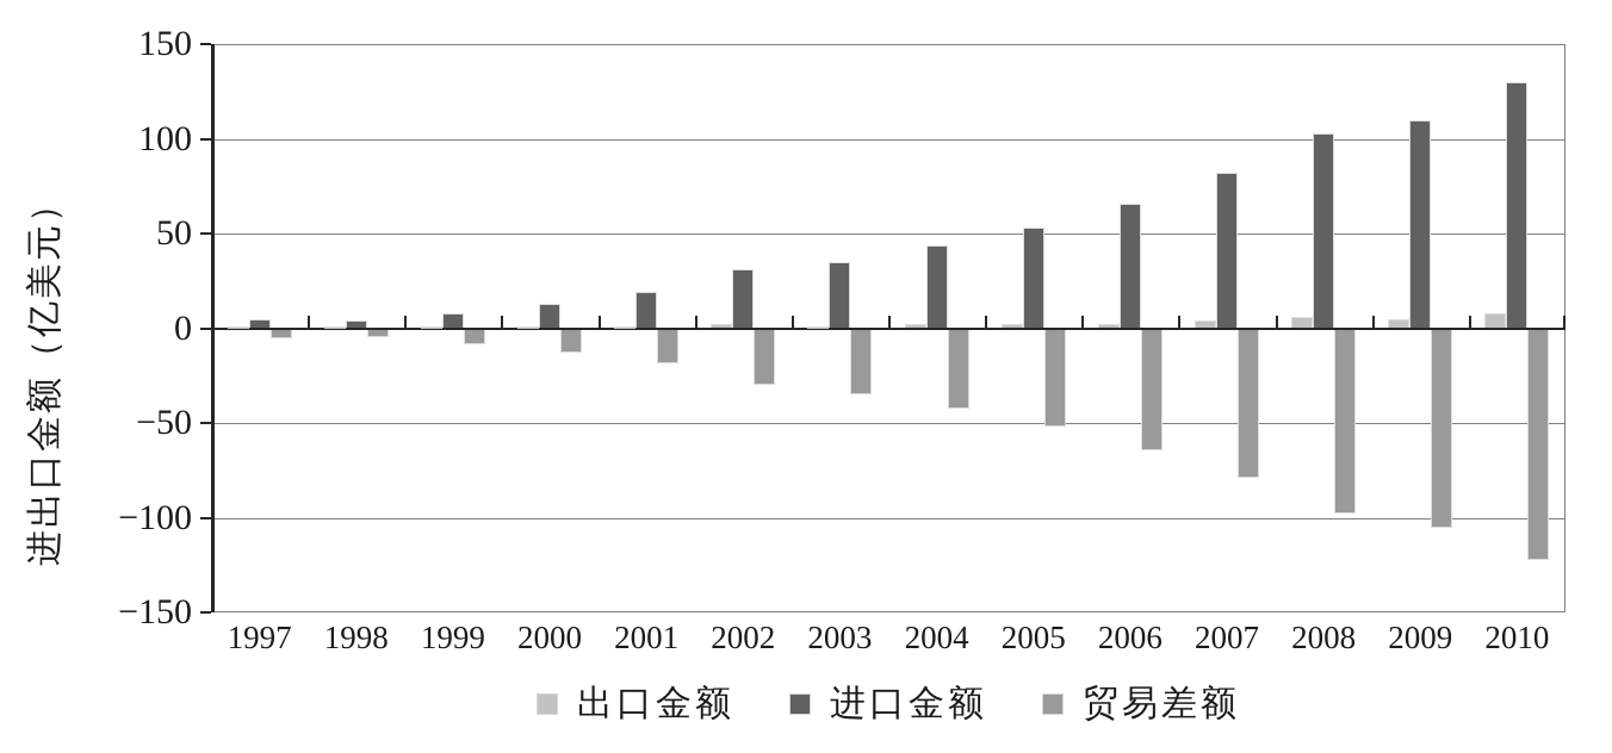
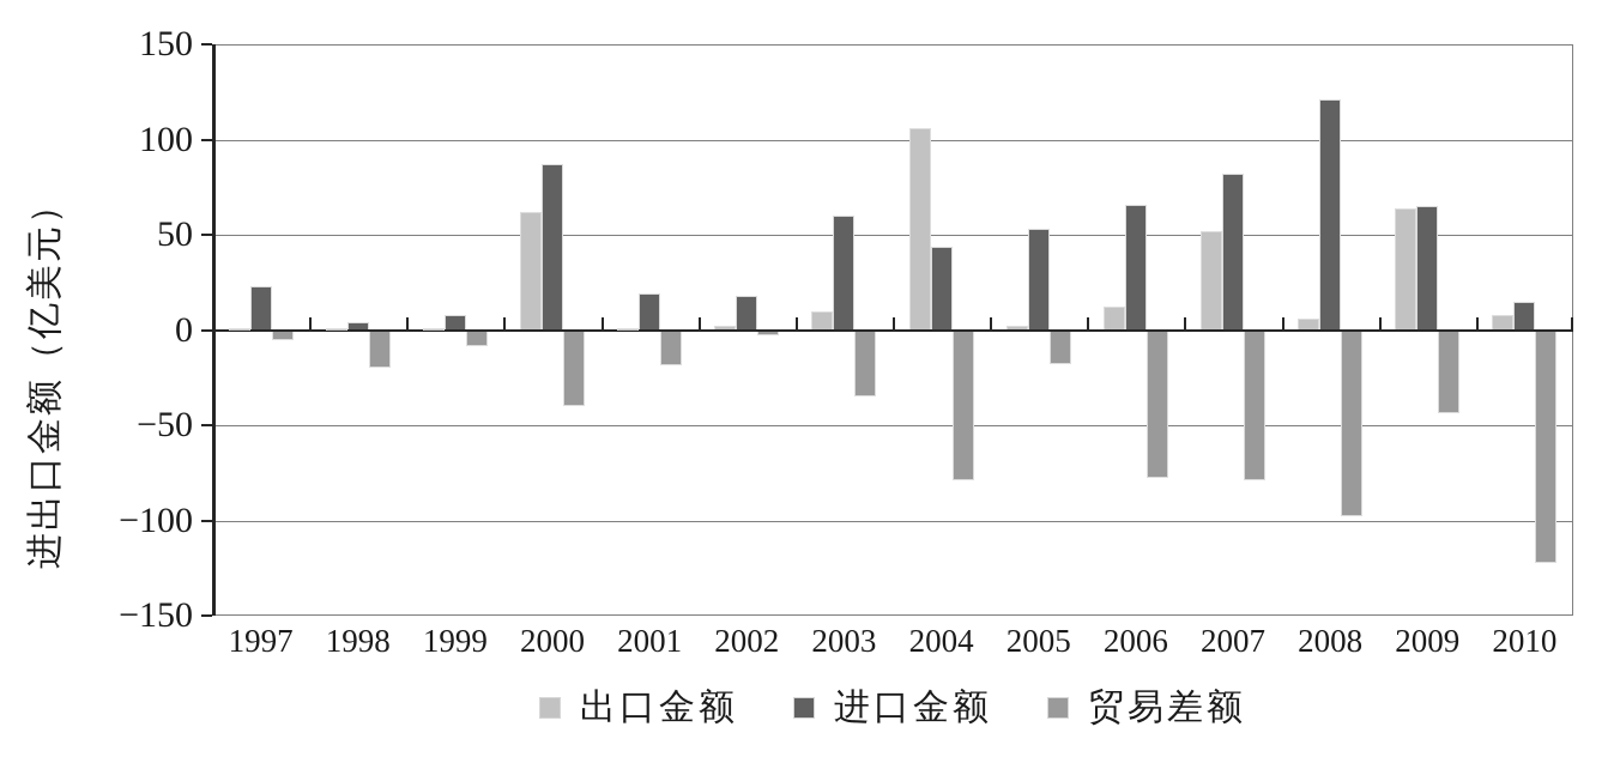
进口金额/1997: 5 -> 23
贸易差额/1998: -4 -> -19
出口金额/2000: 1 -> 62
进口金额/2000: 13 -> 87
贸易差额/2000: -12 -> -39
进口金额/2002: 31 -> 18
贸易差额/2002: -29 -> -2
出口金额/2003: 1 -> 10
进口金额/2003: 35 -> 60
出口金额/2004: 2 -> 106
贸易差额/2004: -42 -> -78
贸易差额/2005: -51 -> -17
出口金额/2006: 2 -> 12
贸易差额/2006: -64 -> -77
出口金额/2007: 4 -> 52
进口金额/2008: 103 -> 121
出口金额/2009: 5 -> 64
进口金额/2009: 110 -> 65
贸易差额/2009: -105 -> -43
进口金额/2010: 130 -> 15
